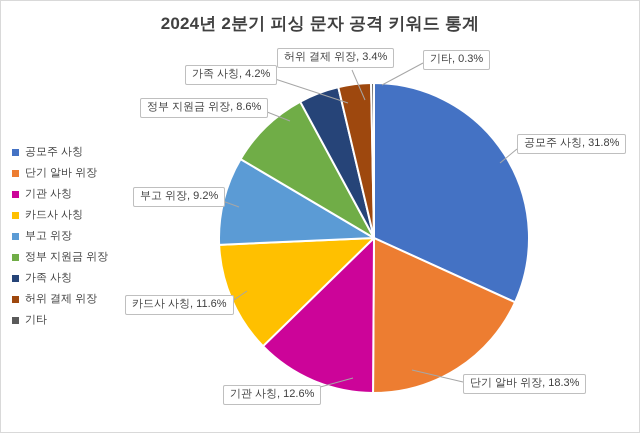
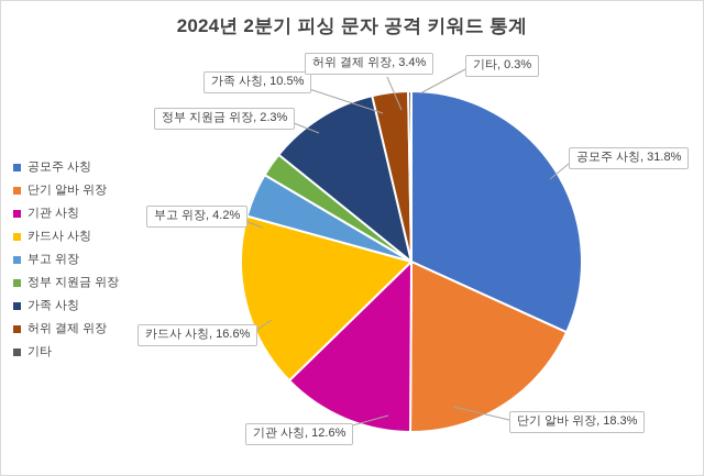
카드사 사칭: 11.6% -> 16.6%
부고 위장: 9.2% -> 4.2%
정부 지원금 위장: 8.6% -> 2.3%
가족 사칭: 4.2% -> 10.5%
